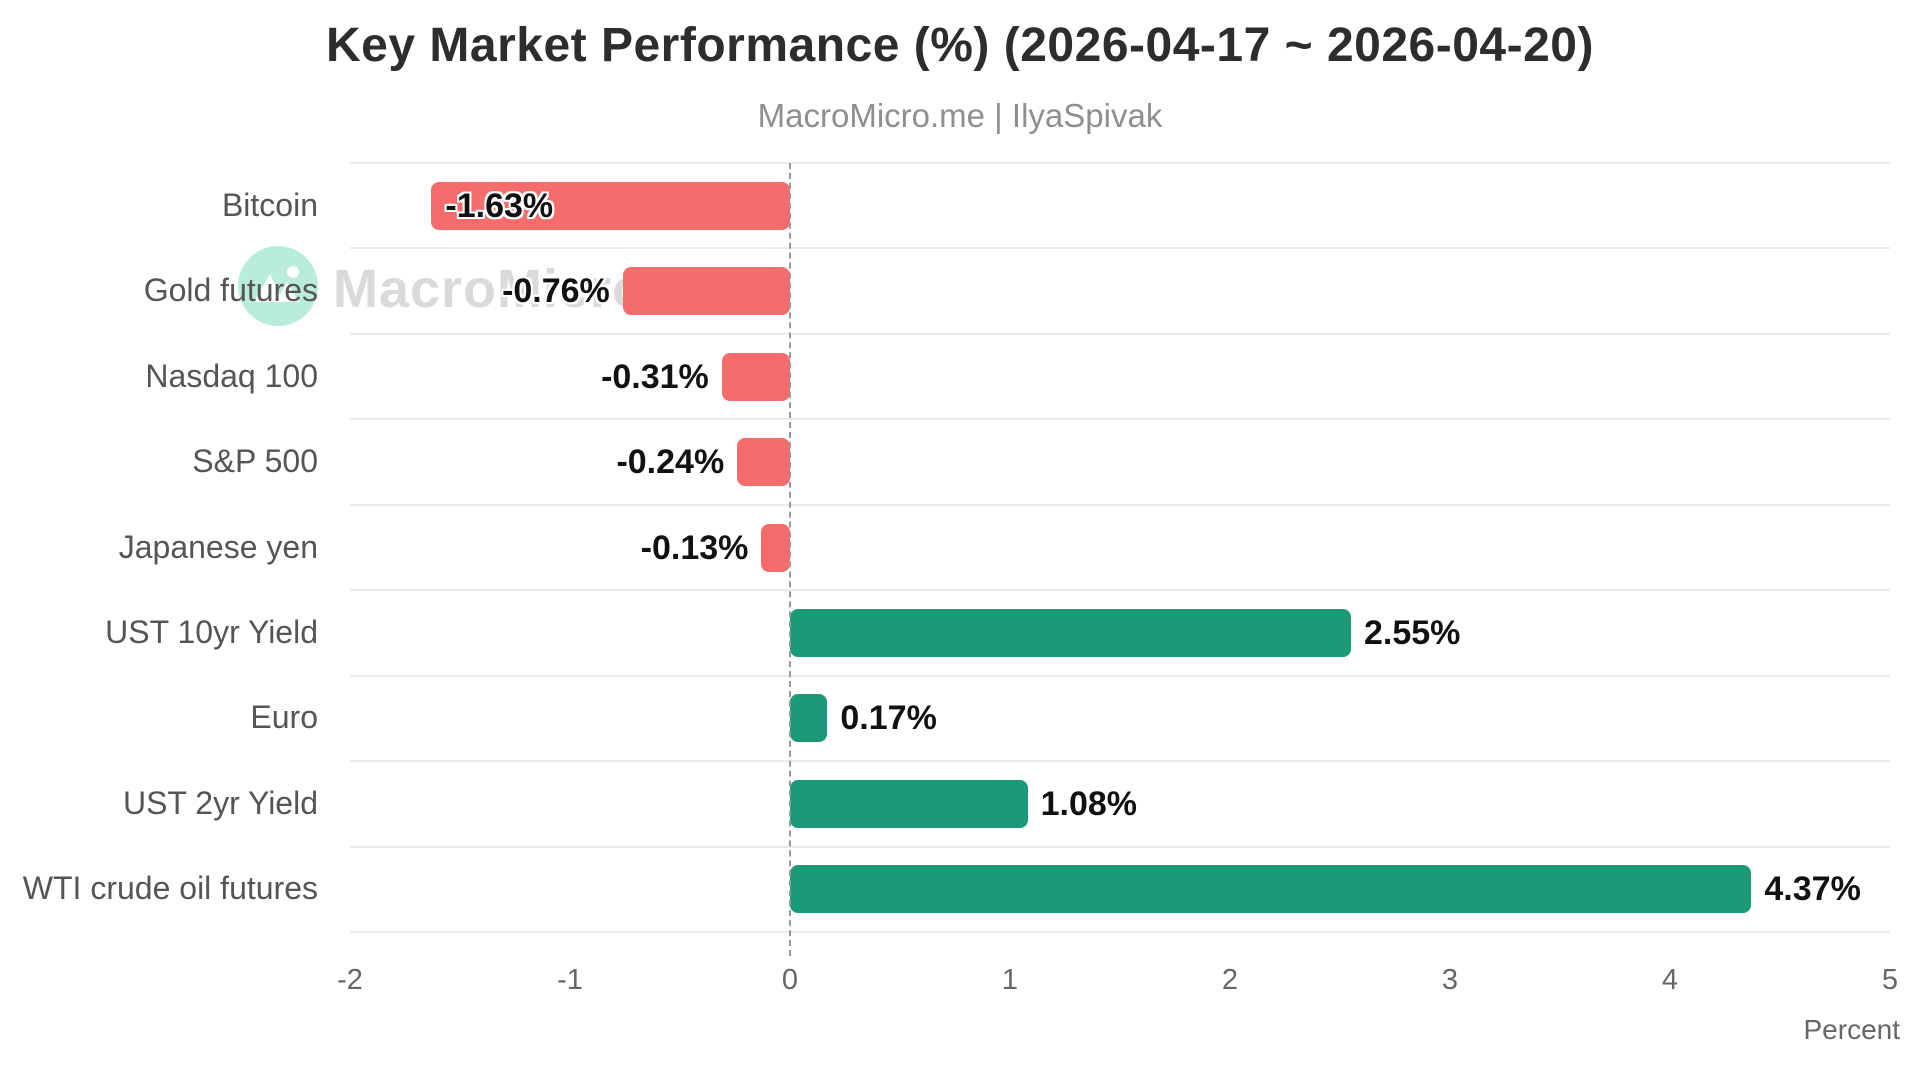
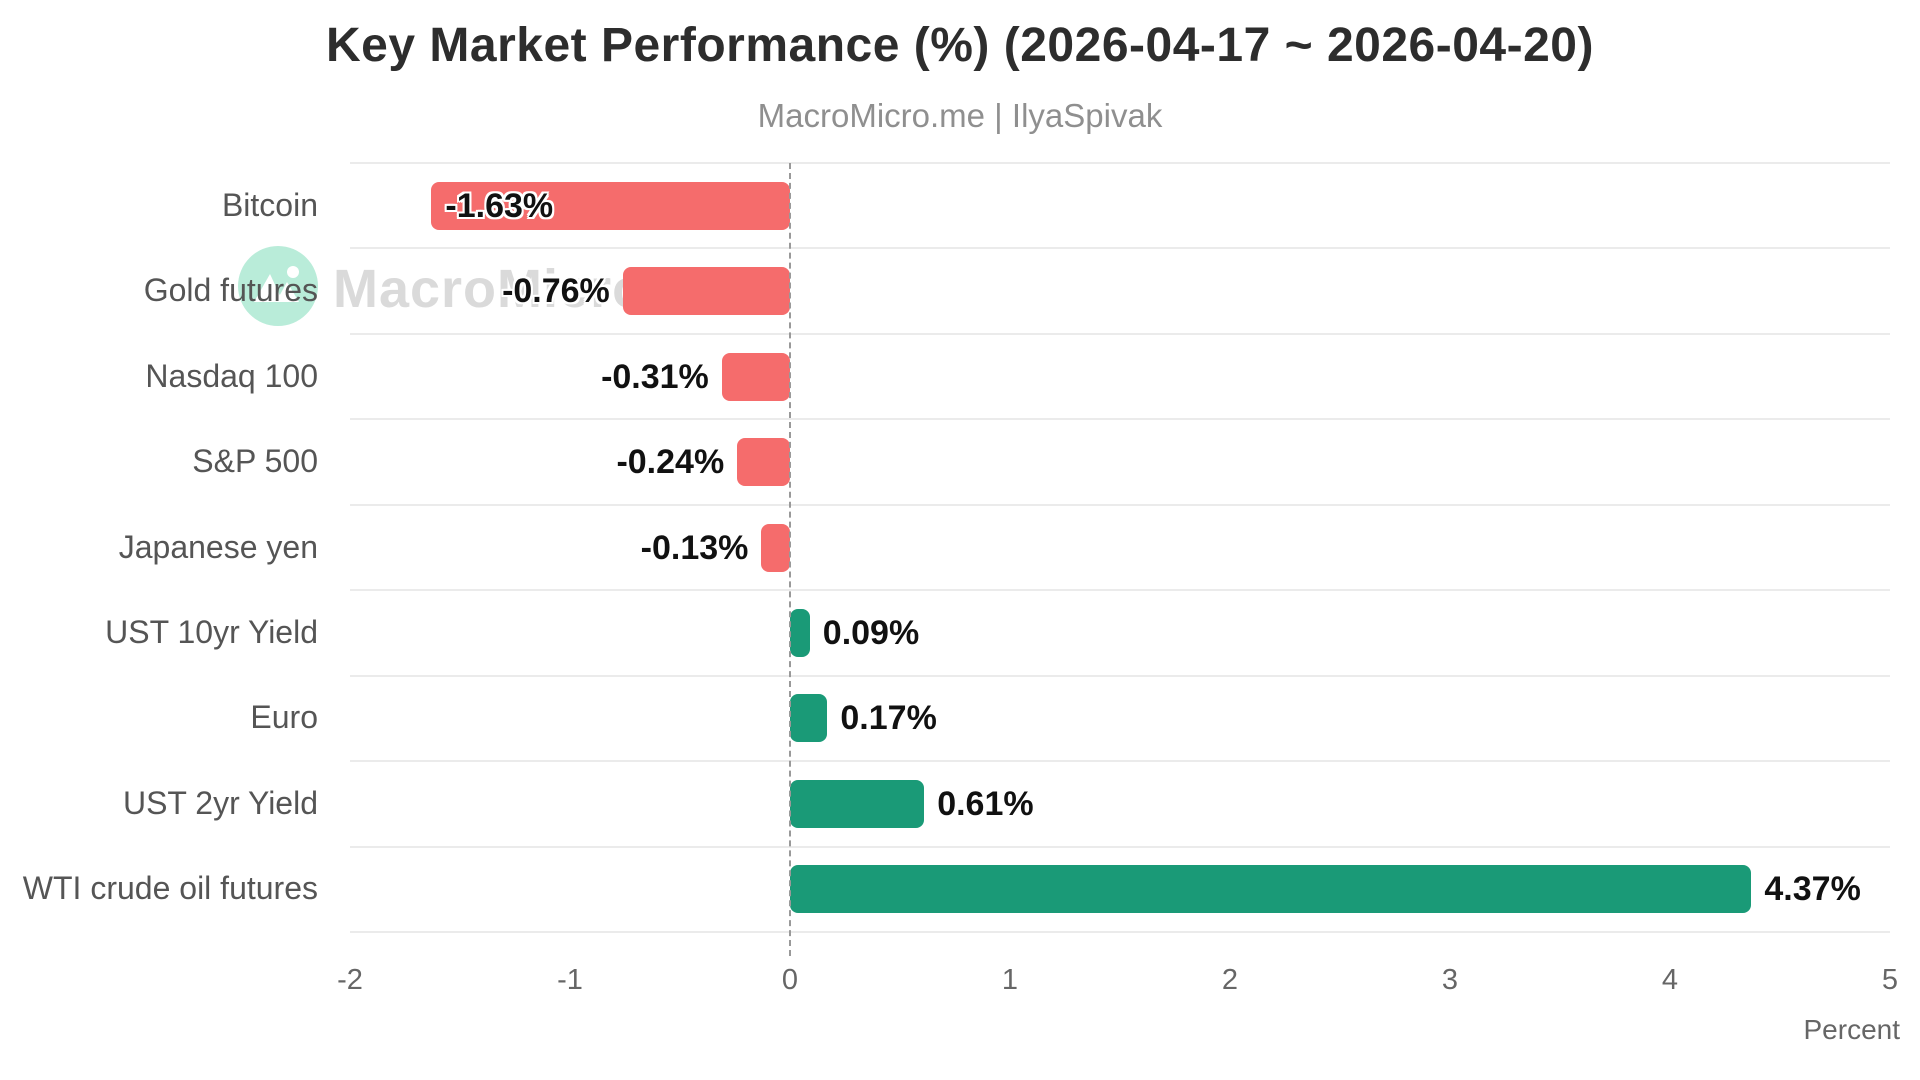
UST 10yr Yield: 2.55% -> 0.09%
UST 2yr Yield: 1.08% -> 0.61%
